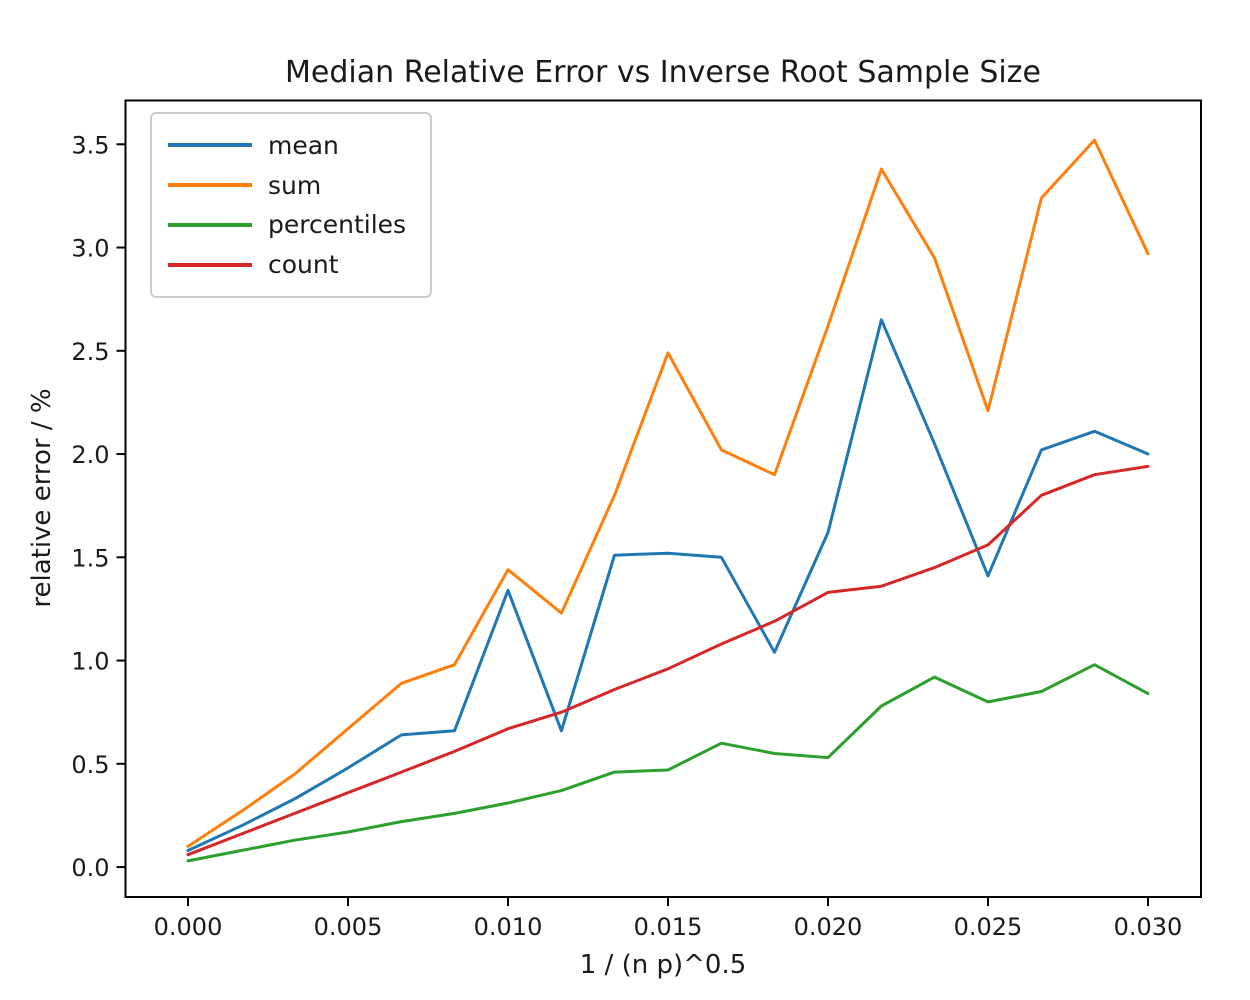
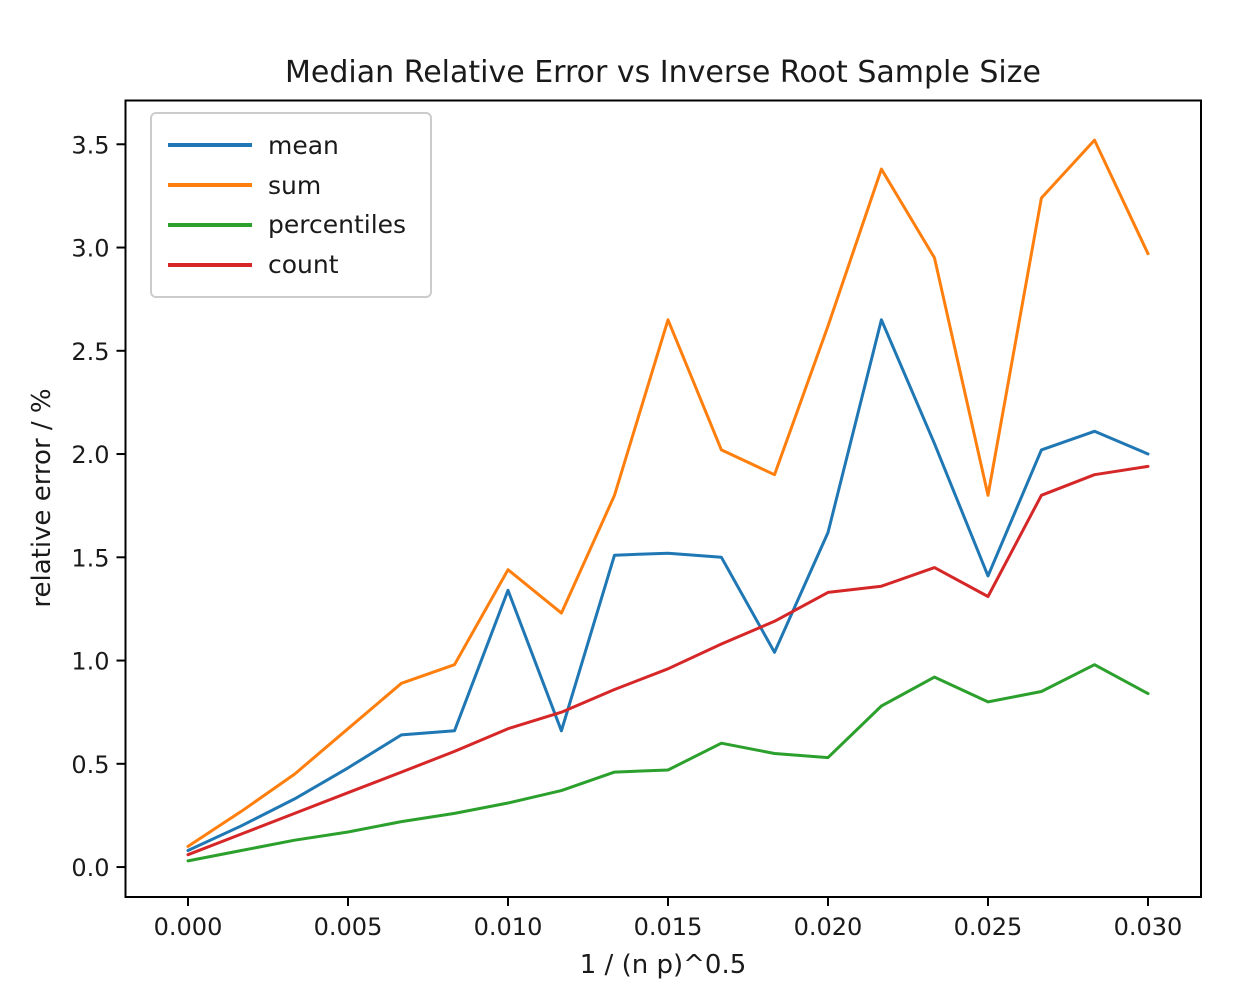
sum/0.015: 2.49 -> 2.65
sum/0.025: 2.21 -> 1.80
count/0.025: 1.56 -> 1.31
